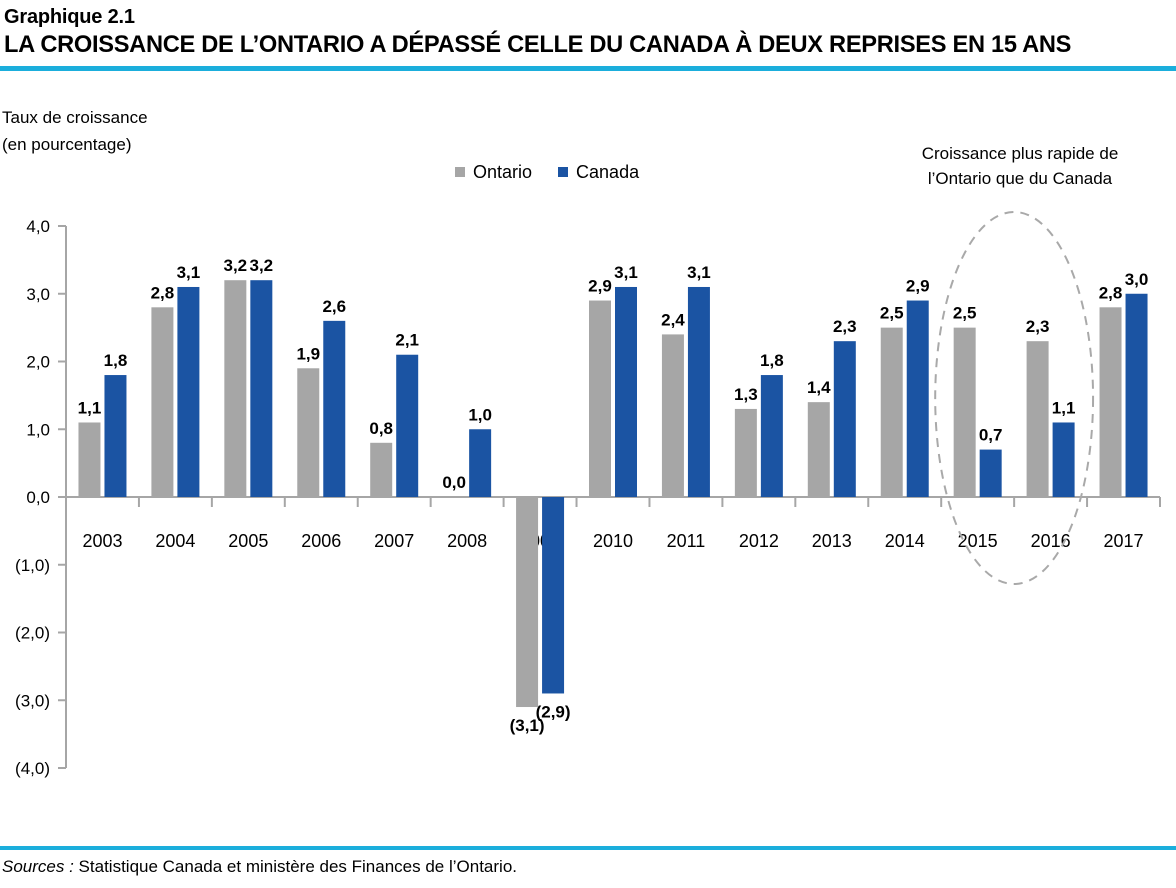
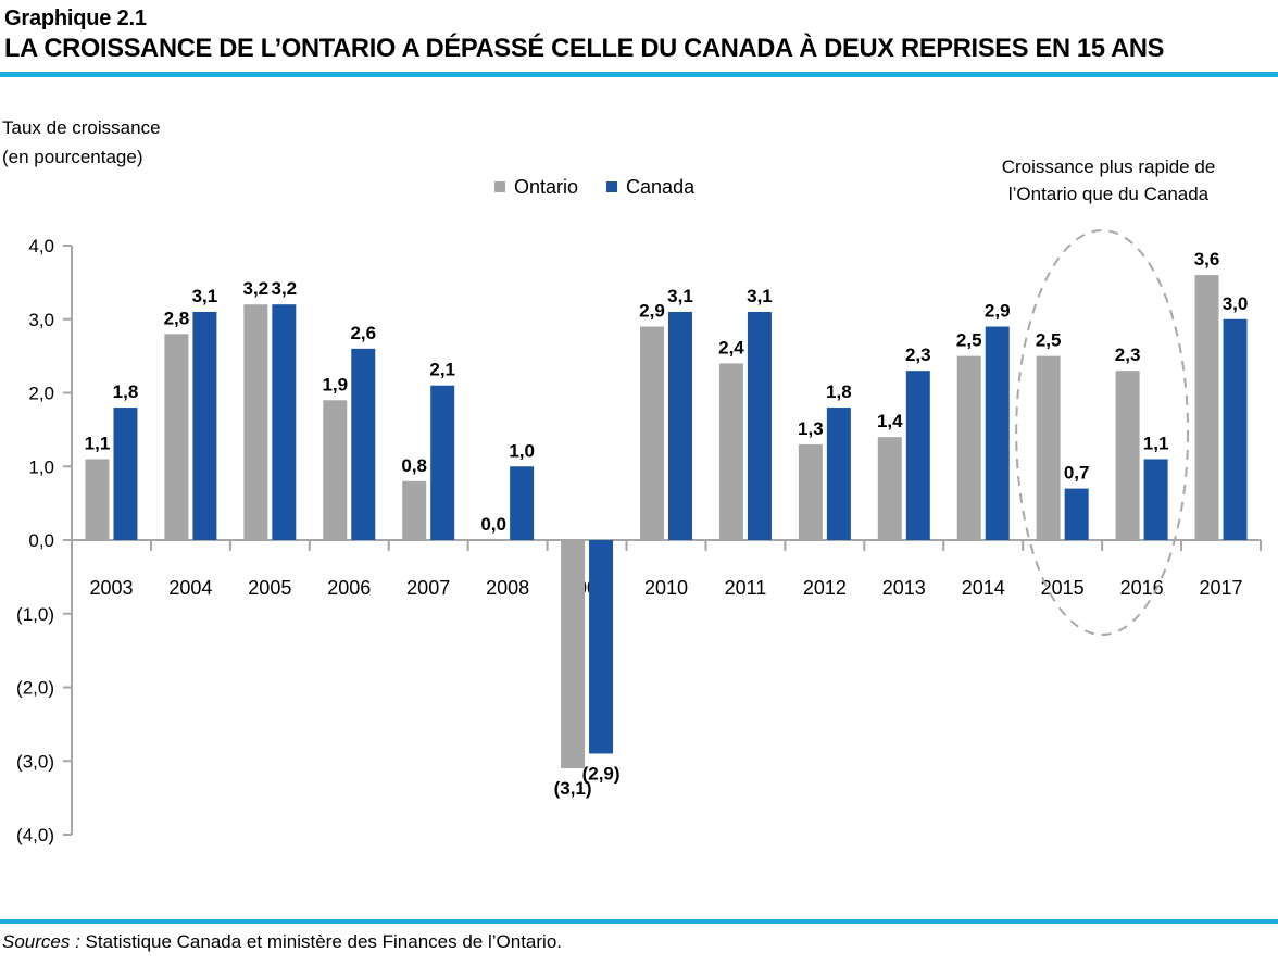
Ontario/2017: 2,8 -> 3,6
